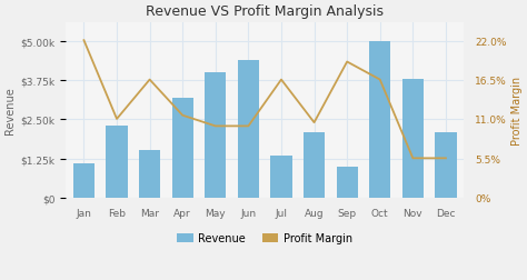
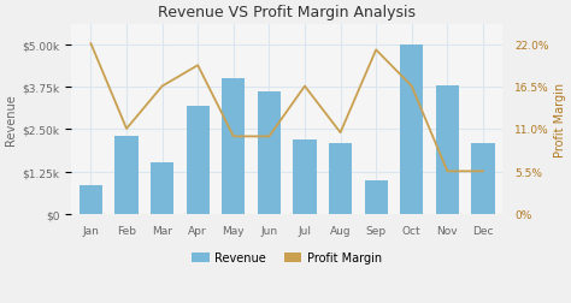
Revenue/Jan: $1.10k -> $0.85k
Profit Margin/Apr: 11.5% -> 19.2%
Revenue/Jun: $4.40k -> $3.60k
Revenue/Jul: $1.35k -> $2.20k
Profit Margin/Sep: 19.0% -> 21.2%
